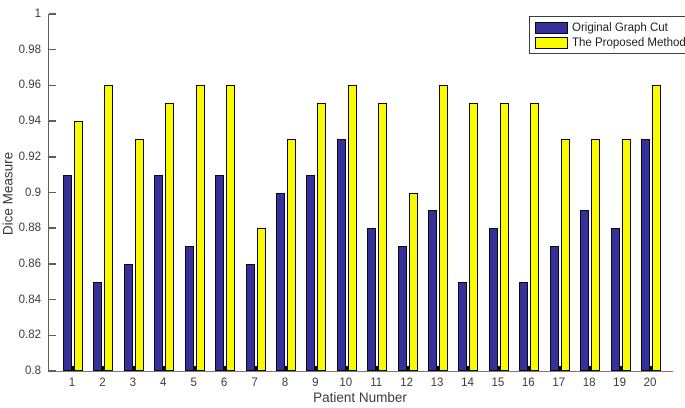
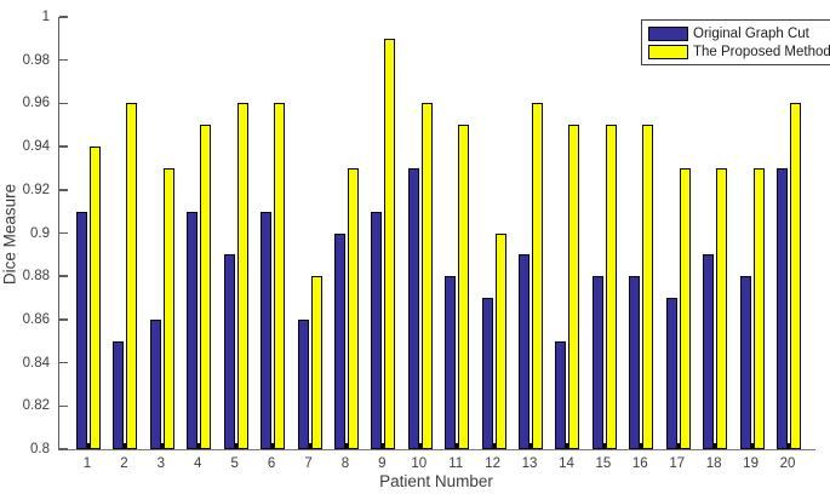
Original Graph Cut/5: 0.87 -> 0.89
The Proposed Method/9: 0.95 -> 0.99
Original Graph Cut/16: 0.85 -> 0.88
